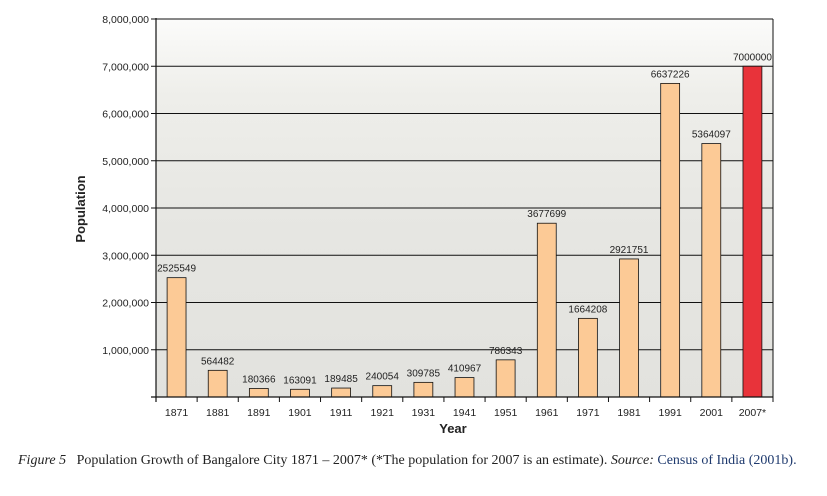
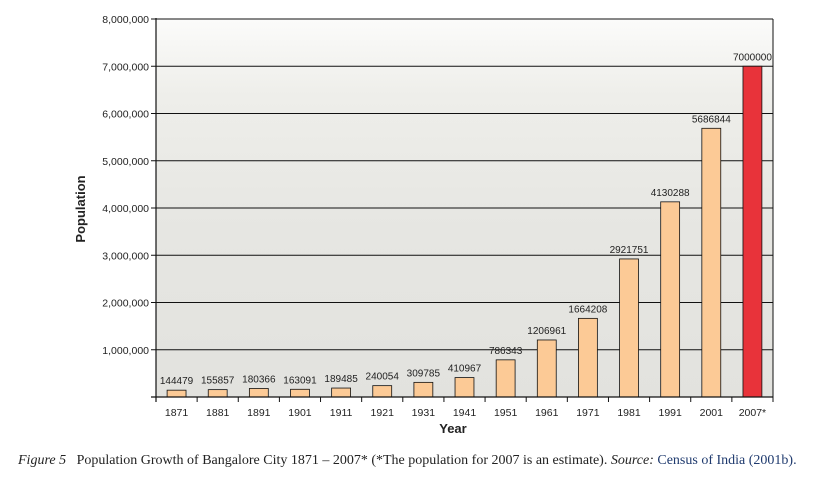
1871: 2525549 -> 144479
1881: 564482 -> 155857
1961: 3677699 -> 1206961
1991: 6637226 -> 4130288
2001: 5364097 -> 5686844
